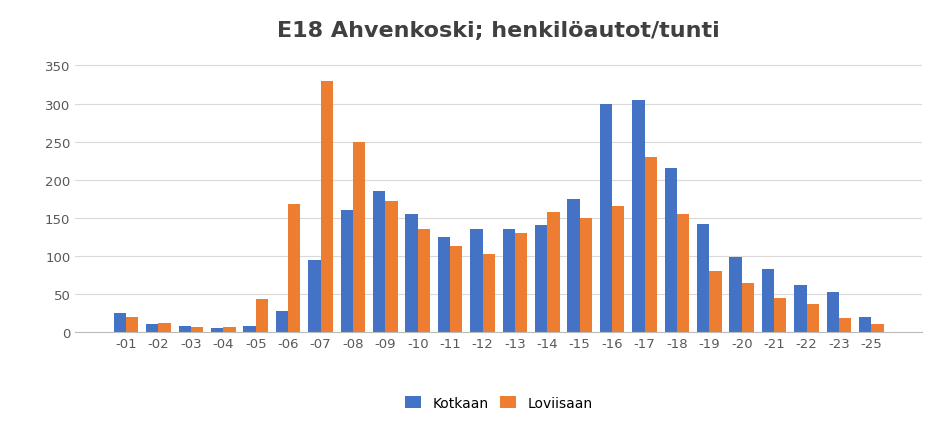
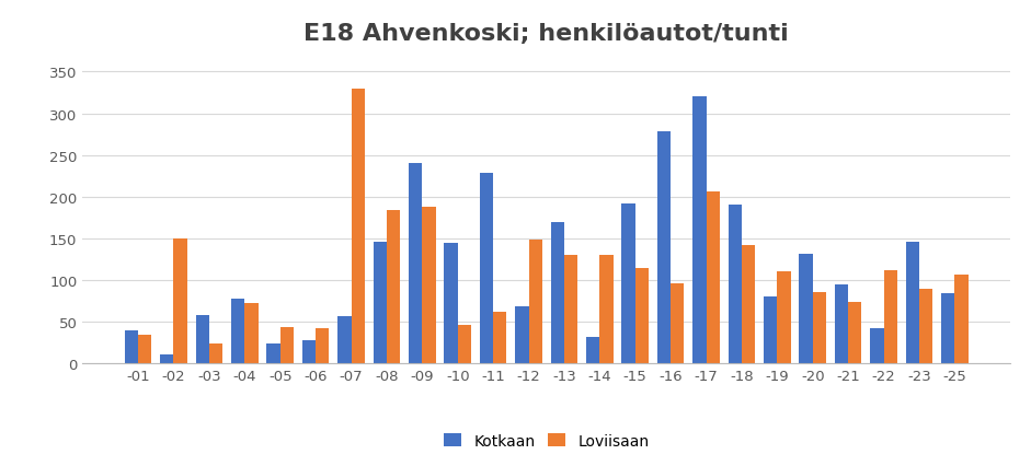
Kotkaan/-01: 25 -> 40
Loviisaan/-01: 20 -> 34
Loviisaan/-02: 12 -> 150
Kotkaan/-03: 8 -> 58
Loviisaan/-03: 7 -> 24
Kotkaan/-04: 5 -> 78
Loviisaan/-04: 6 -> 72
Kotkaan/-05: 8 -> 24
Loviisaan/-06: 168 -> 42
Kotkaan/-07: 95 -> 56
Kotkaan/-08: 160 -> 146
Loviisaan/-08: 250 -> 184
Kotkaan/-09: 185 -> 240
Loviisaan/-09: 172 -> 188
Kotkaan/-10: 155 -> 144
Loviisaan/-10: 135 -> 46
Kotkaan/-11: 125 -> 228
Loviisaan/-11: 113 -> 62
Kotkaan/-12: 135 -> 68
Loviisaan/-12: 102 -> 148
Kotkaan/-13: 135 -> 170
Kotkaan/-14: 140 -> 32
Loviisaan/-14: 157 -> 130
Kotkaan/-15: 175 -> 192
Loviisaan/-15: 150 -> 114
Kotkaan/-16: 300 -> 278
Loviisaan/-16: 165 -> 96
Kotkaan/-17: 305 -> 320
Loviisaan/-17: 230 -> 206
Kotkaan/-18: 215 -> 190
Loviisaan/-18: 155 -> 142
Kotkaan/-19: 142 -> 80
Loviisaan/-19: 80 -> 110
Kotkaan/-20: 98 -> 132
Loviisaan/-20: 65 -> 86
Kotkaan/-21: 83 -> 94
Loviisaan/-21: 45 -> 74
Kotkaan/-22: 62 -> 42
Loviisaan/-22: 37 -> 112
Kotkaan/-23: 52 -> 146
Loviisaan/-23: 18 -> 90
Kotkaan/-25: 20 -> 84
Loviisaan/-25: 10 -> 106
